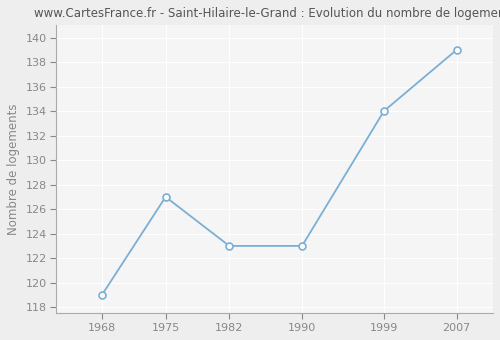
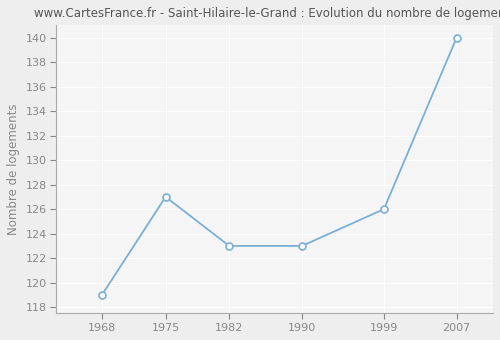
1999: 134 -> 126
2007: 139 -> 140
